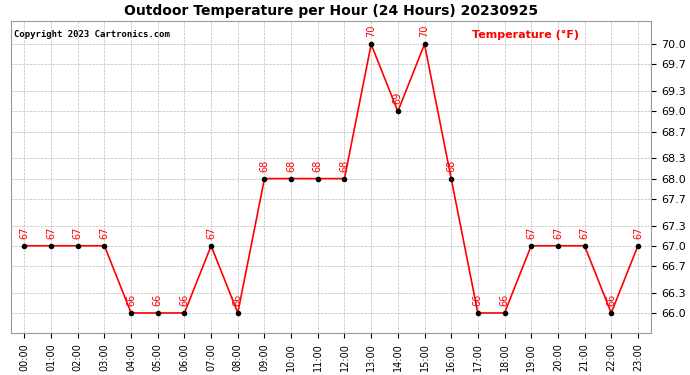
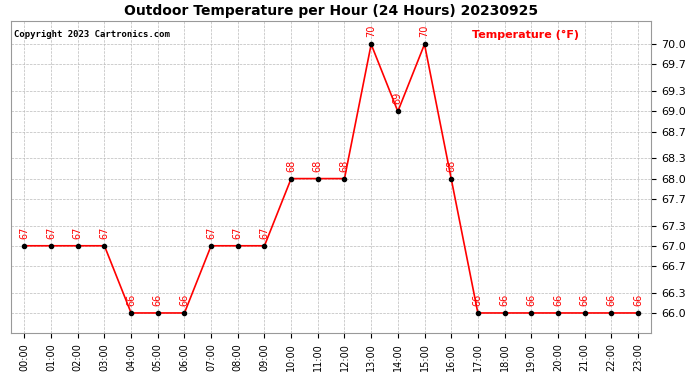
08:00: 66 -> 67
09:00: 68 -> 67
19:00: 67 -> 66
20:00: 67 -> 66
21:00: 67 -> 66
23:00: 67 -> 66
